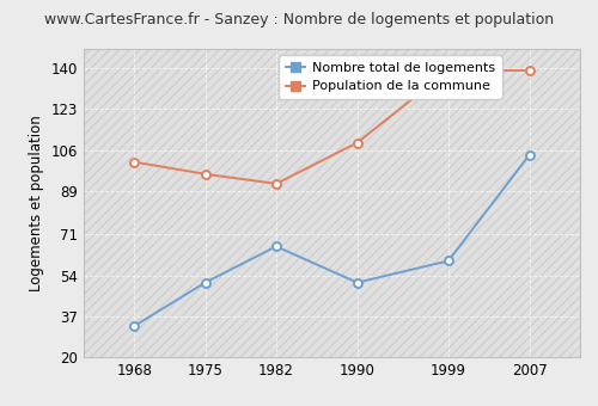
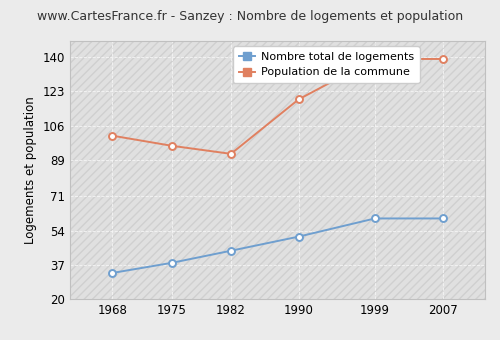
Nombre total de logements/1975: 51 -> 38
Nombre total de logements/1982: 66 -> 44
Population de la commune/1990: 109 -> 119
Nombre total de logements/2007: 104 -> 60
